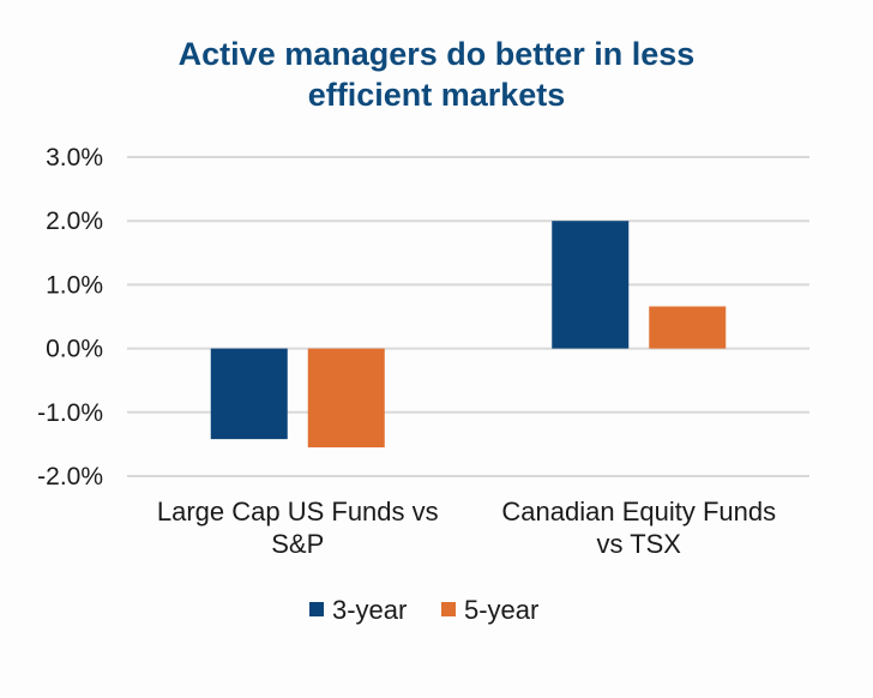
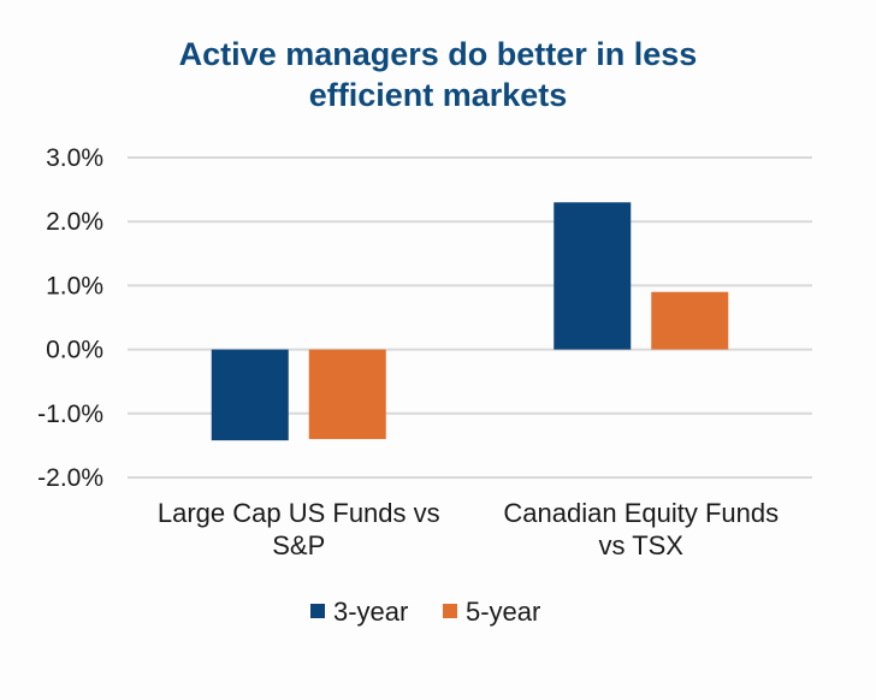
5-year/Large Cap US Funds vs S&P: -1.6% -> -1.4%
3-year/Canadian Equity Funds vs TSX: 2.0% -> 2.3%
5-year/Canadian Equity Funds vs TSX: 0.7% -> 0.9%
